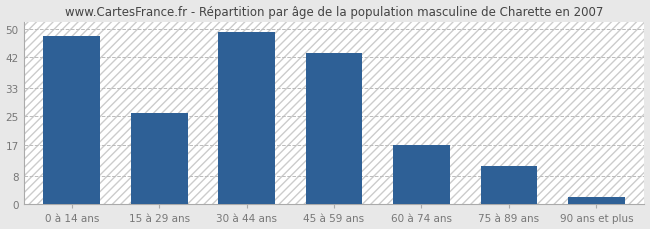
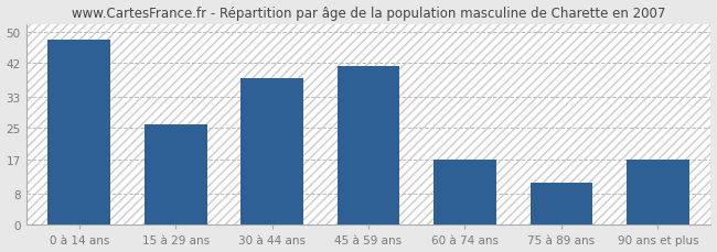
30 à 44 ans: 49 -> 38
45 à 59 ans: 43 -> 41
90 ans et plus: 2 -> 17
